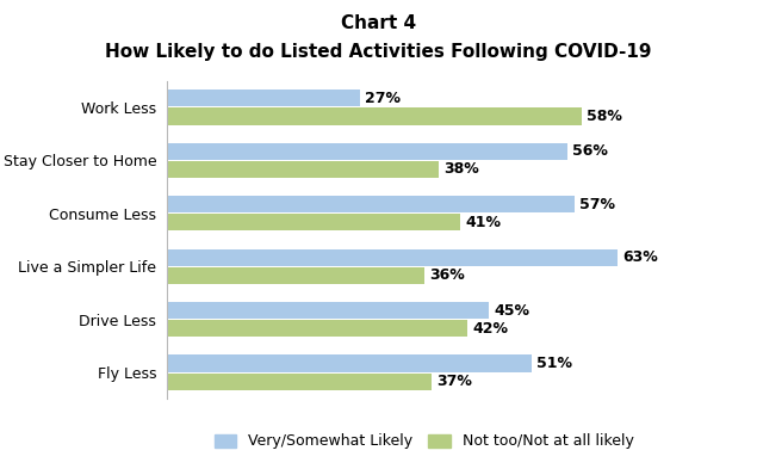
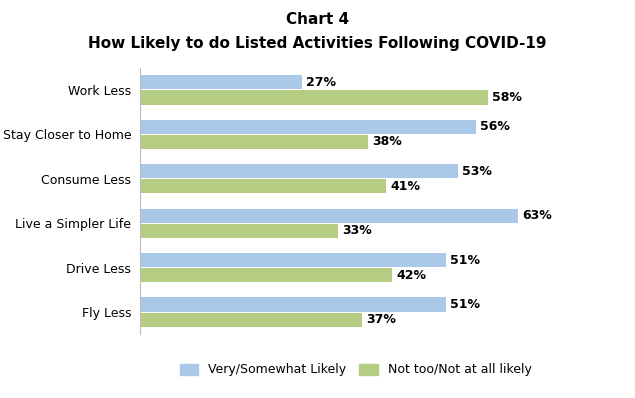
Very/Somewhat Likely/Consume Less: 57% -> 53%
Not too/Not at all likely/Live a Simpler Life: 36% -> 33%
Very/Somewhat Likely/Drive Less: 45% -> 51%
